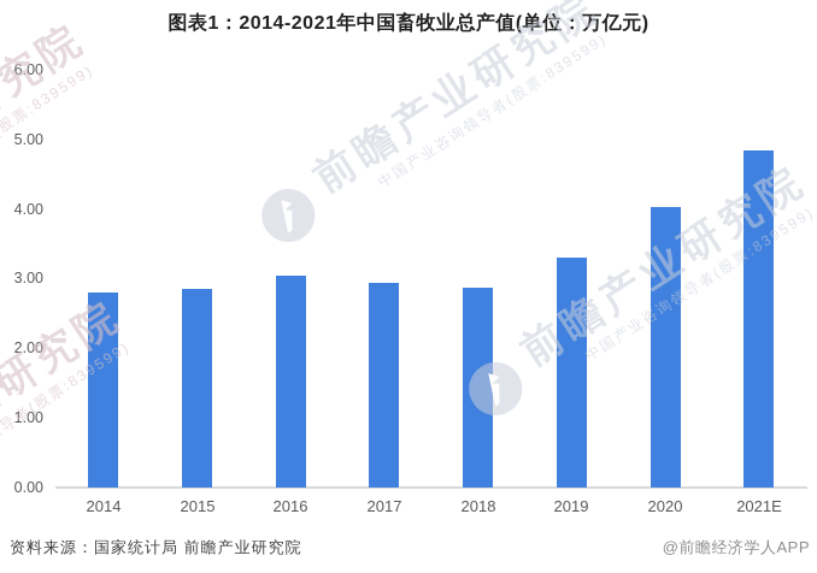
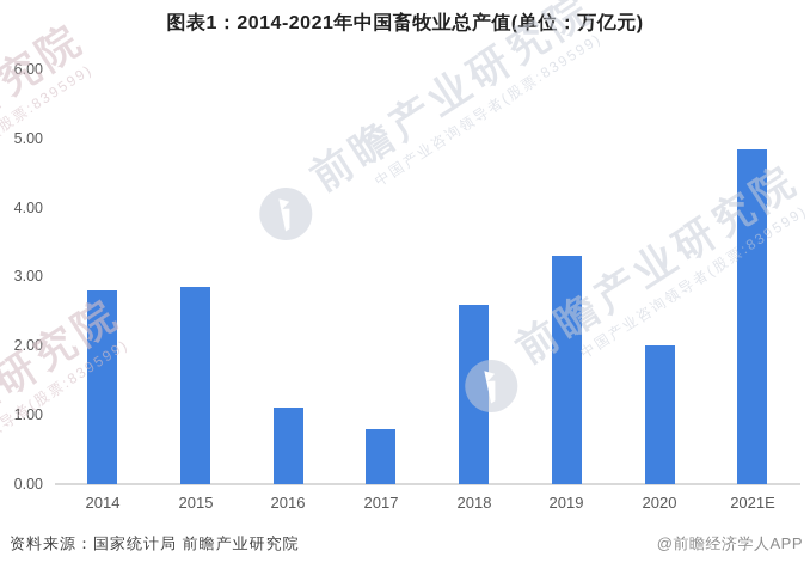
2016: 3.0 -> 1.1
2017: 3.0 -> 0.8
2018: 2.9 -> 2.6
2020: 4.0 -> 2.0
